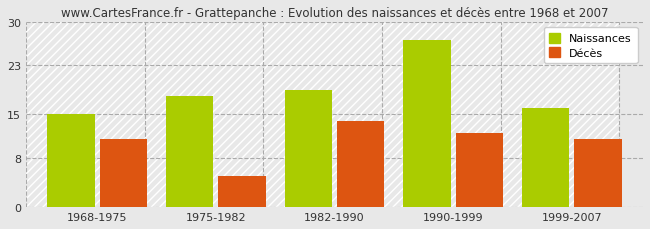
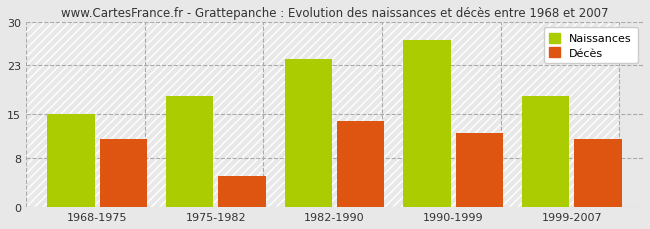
Naissances/1982-1990: 19 -> 24
Naissances/1999-2007: 16 -> 18
